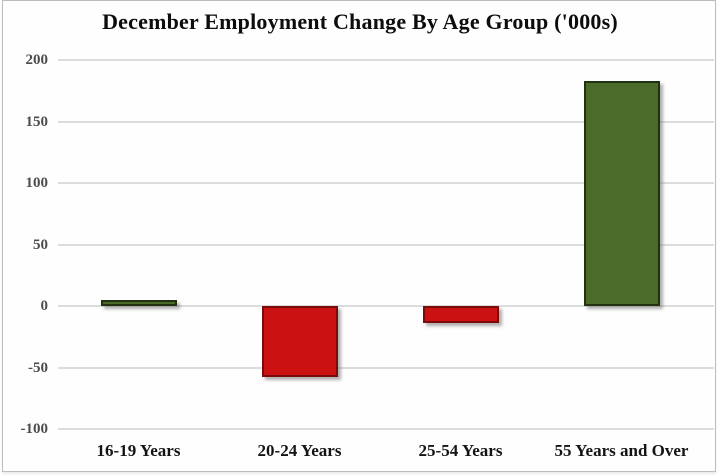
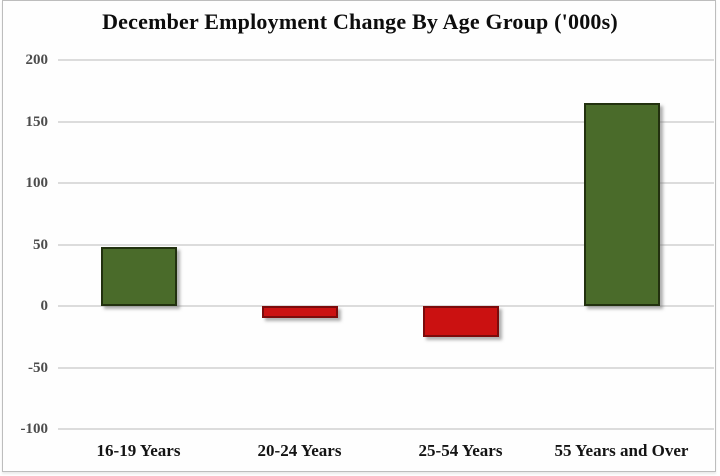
16-19 Years: 5 -> 48
20-24 Years: -58 -> -10
25-54 Years: -14 -> -25
55 Years and Over: 183 -> 165
